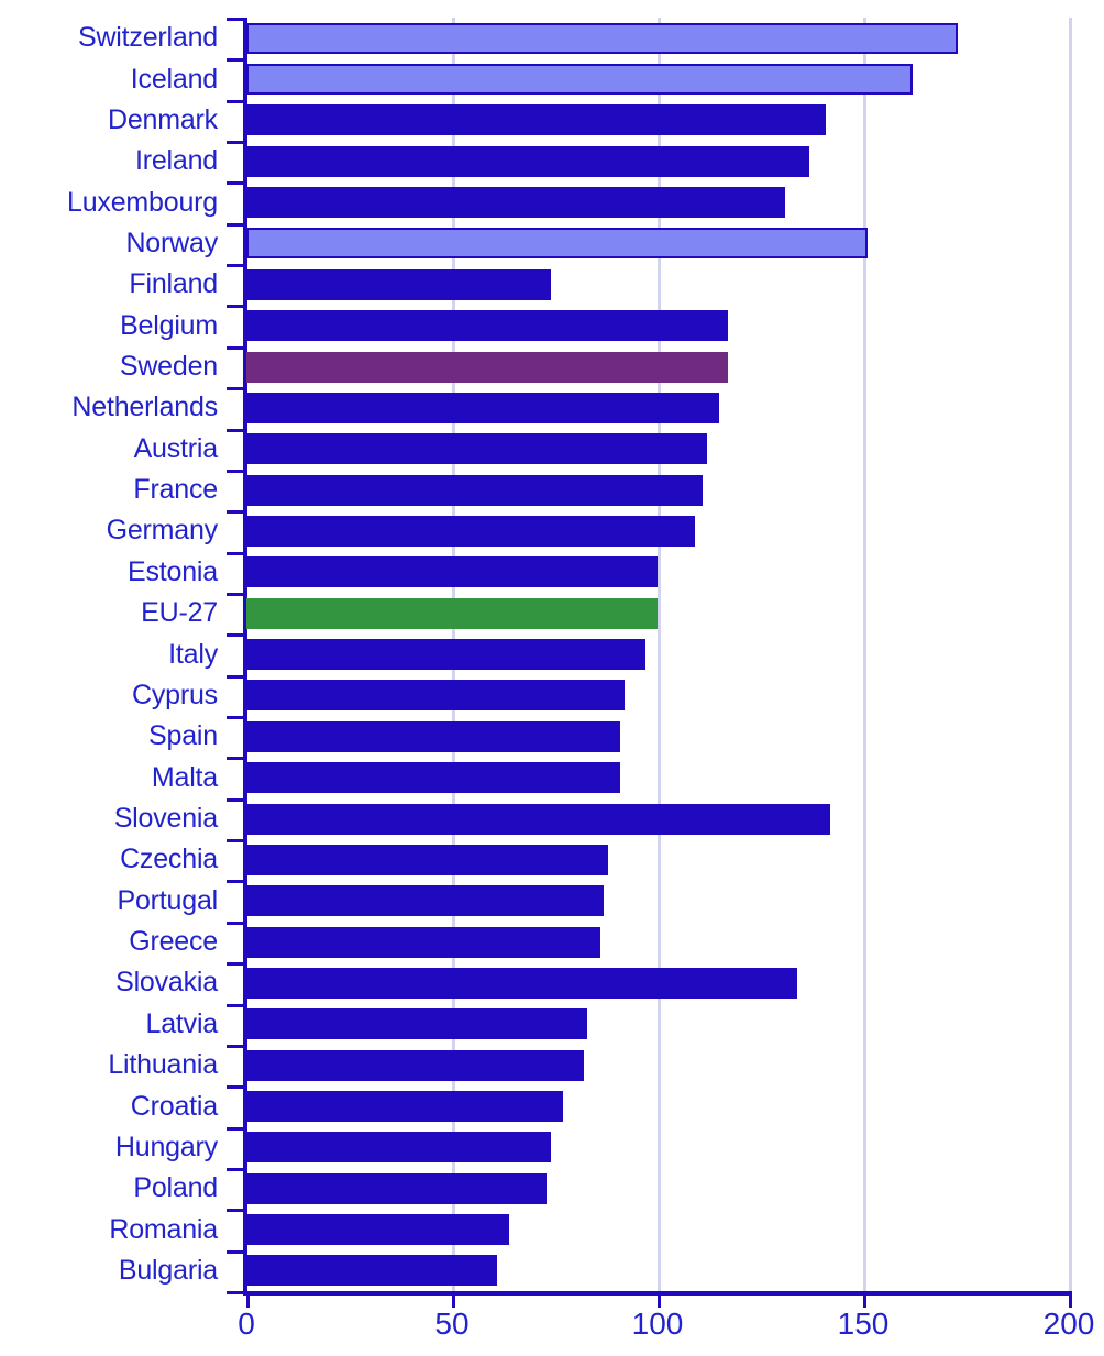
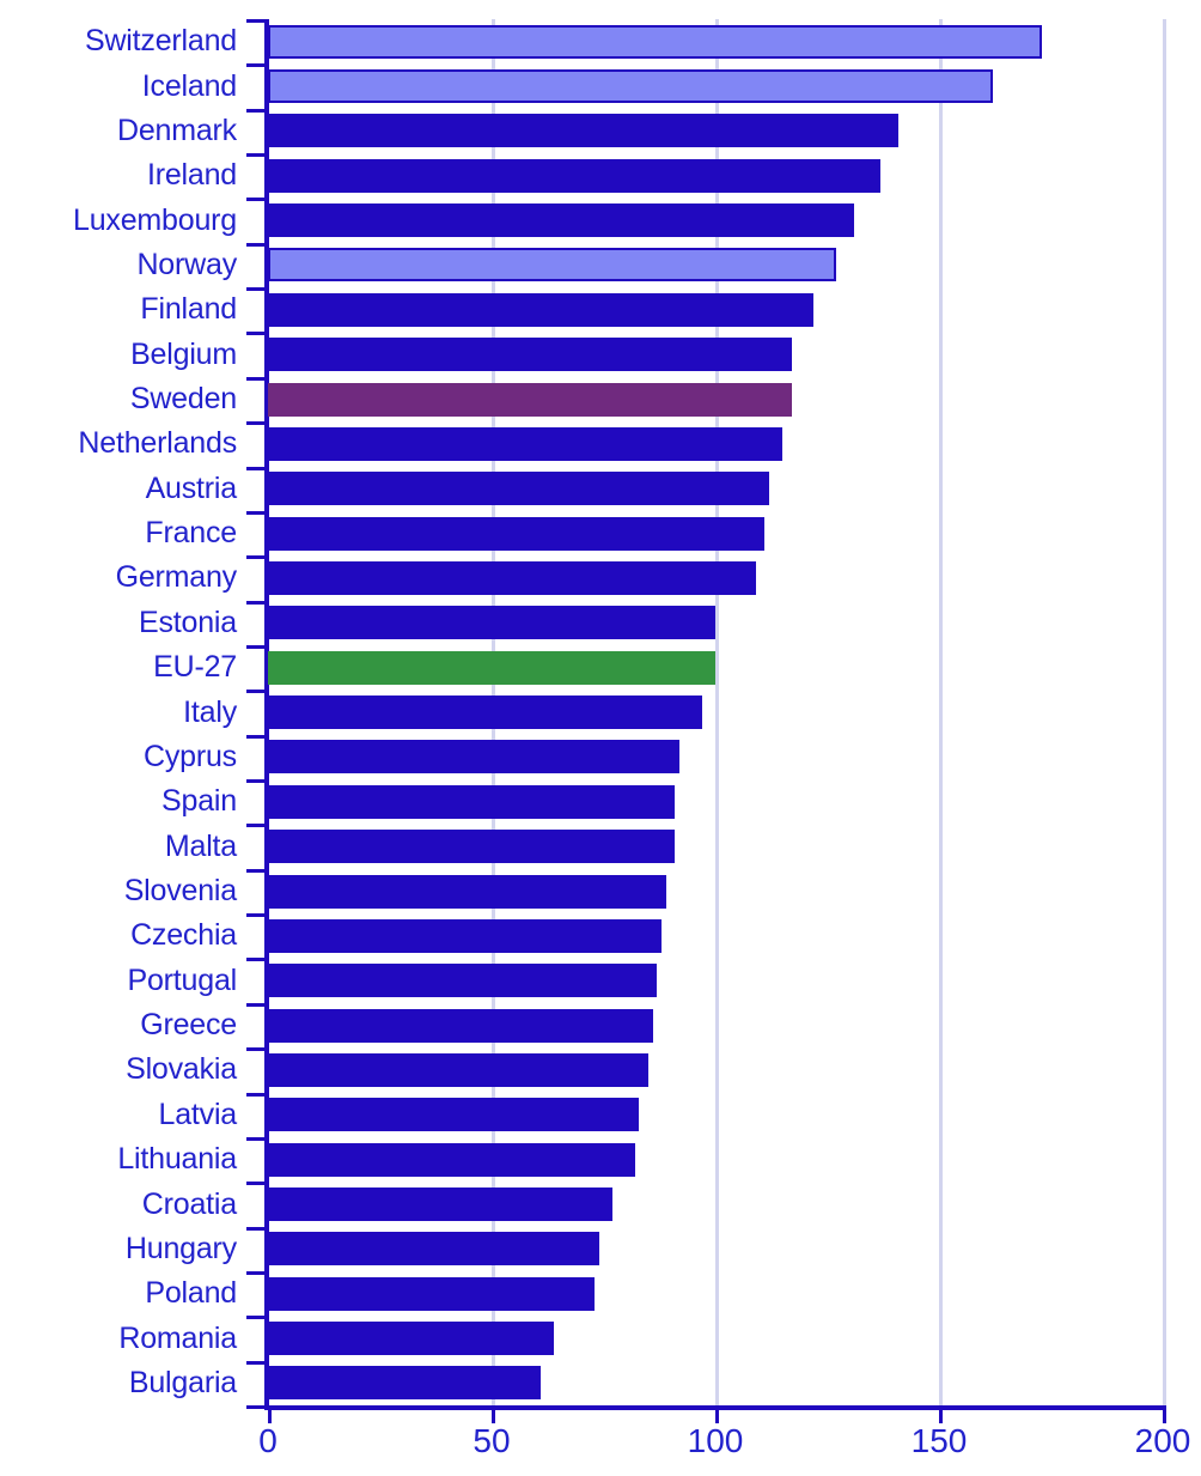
Norway: 151 -> 127
Finland: 74 -> 122
Slovenia: 142 -> 89
Slovakia: 134 -> 85
